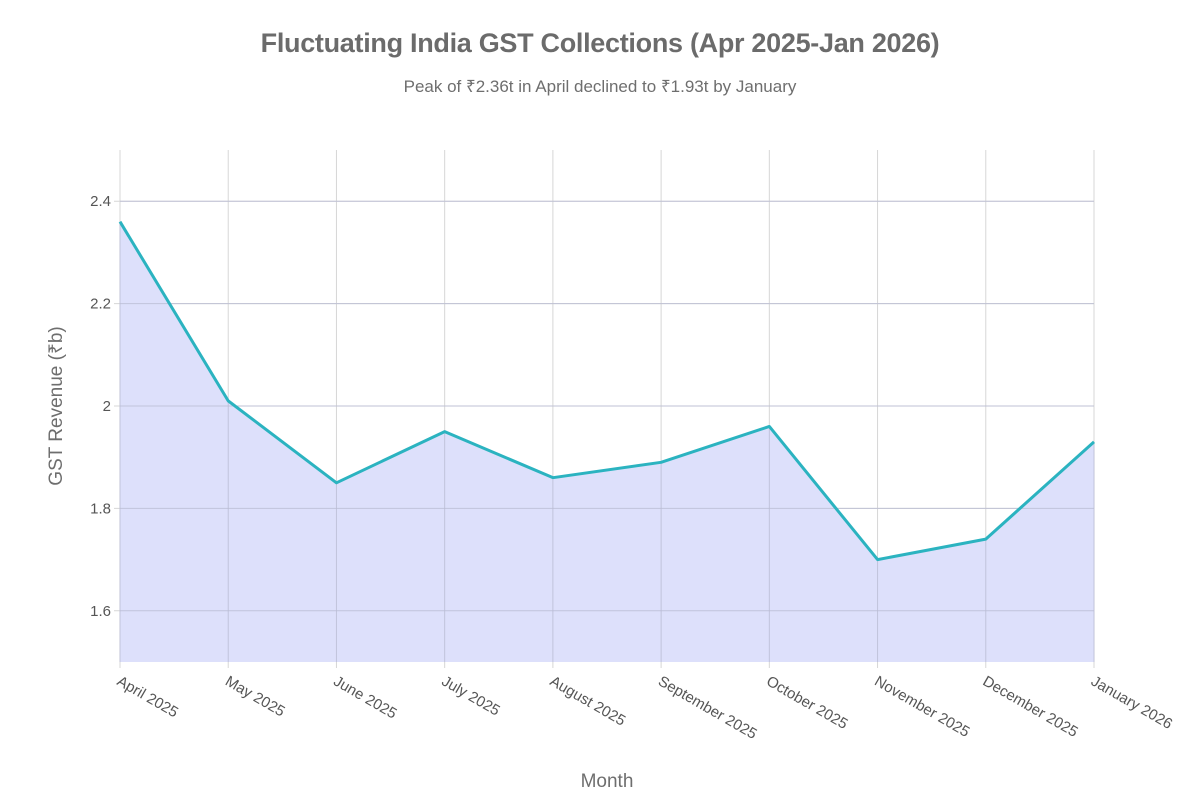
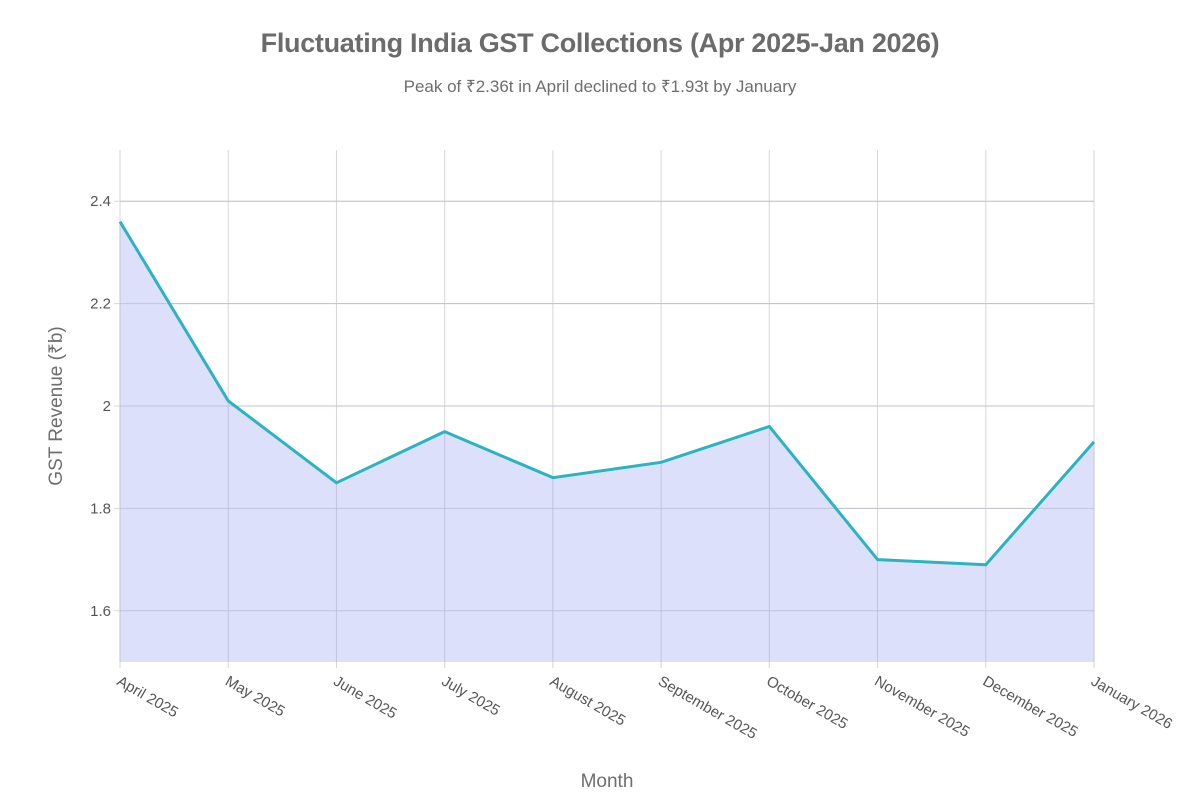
December 2025: 1.74 -> 1.69
